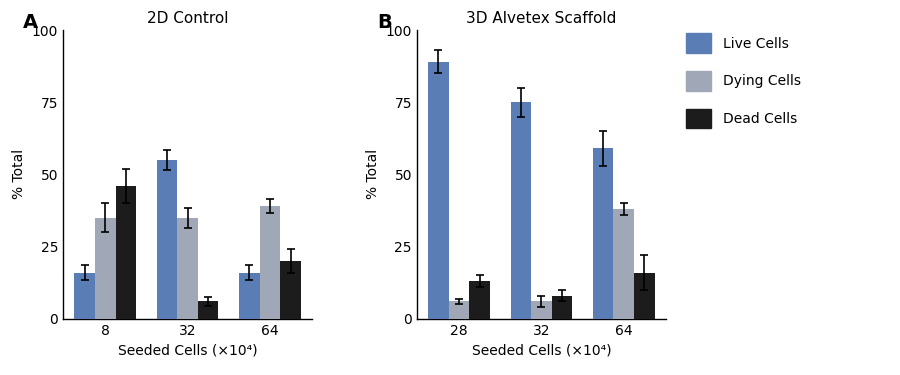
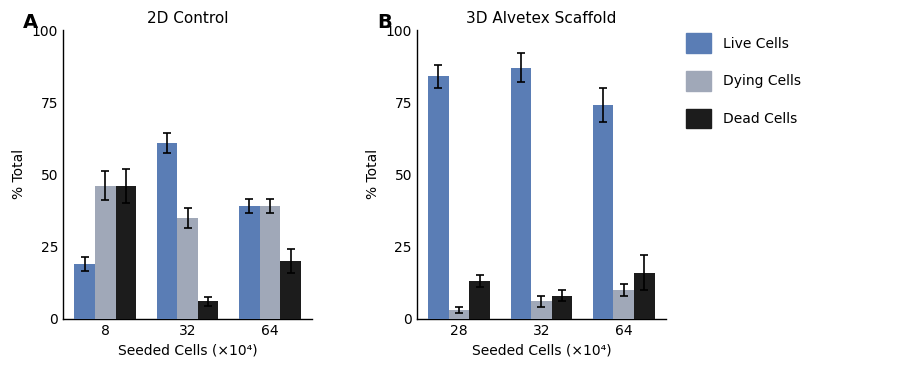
2D Control/Live Cells/8: 16 -> 19
2D Control/Dying Cells/8: 35 -> 46
2D Control/Live Cells/32: 55 -> 61
2D Control/Live Cells/64: 16 -> 39
3D Alvetex Scaffold/Live Cells/28: 89 -> 84
3D Alvetex Scaffold/Dying Cells/28: 6 -> 3
3D Alvetex Scaffold/Live Cells/32: 75 -> 87
3D Alvetex Scaffold/Live Cells/64: 59 -> 74
3D Alvetex Scaffold/Dying Cells/64: 38 -> 10
